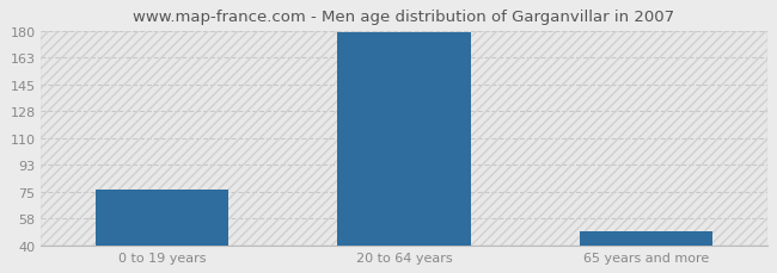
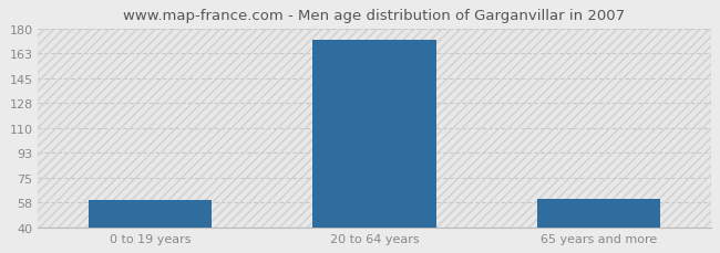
0 to 19 years: 76 -> 59
20 to 64 years: 179 -> 172
65 years and more: 49 -> 60
